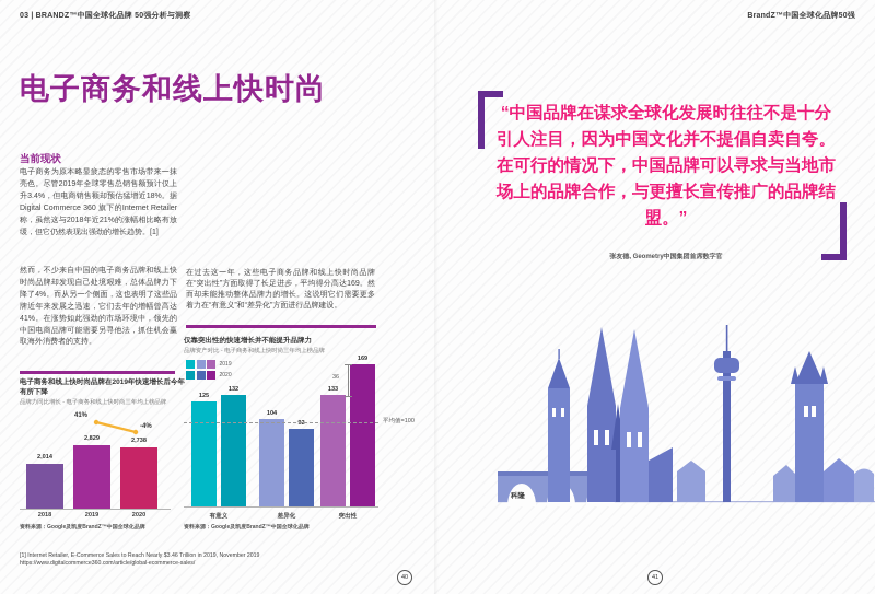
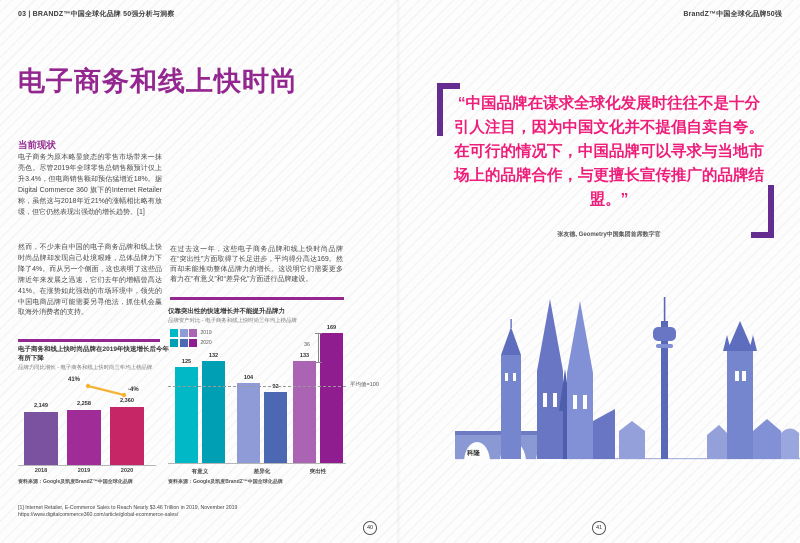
电子商务和线上快时尚品牌在2019年快速增长后今年有所下降/2018: 2,014 -> 2,149
电子商务和线上快时尚品牌在2019年快速增长后今年有所下降/2019: 2,829 -> 2,258
电子商务和线上快时尚品牌在2019年快速增长后今年有所下降/2020: 2,738 -> 2,360
